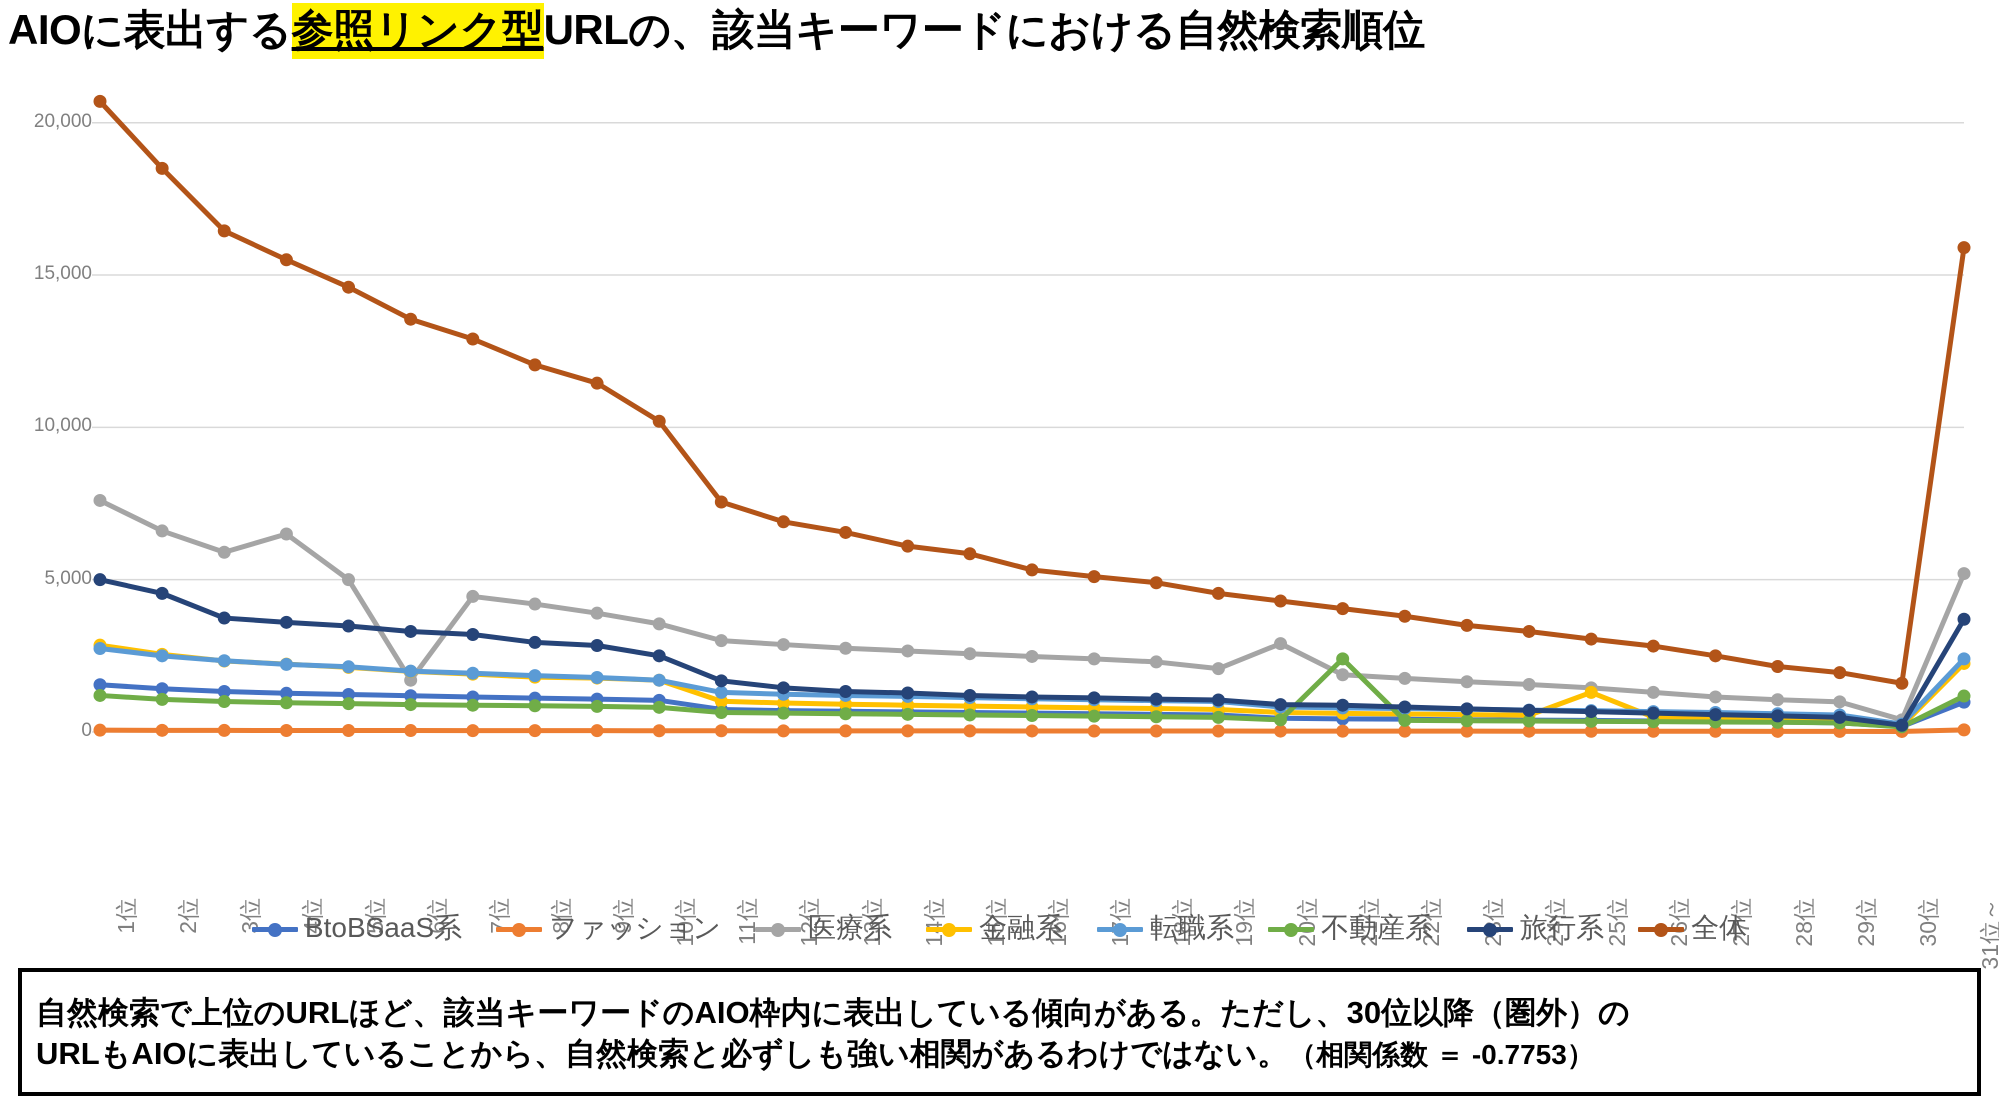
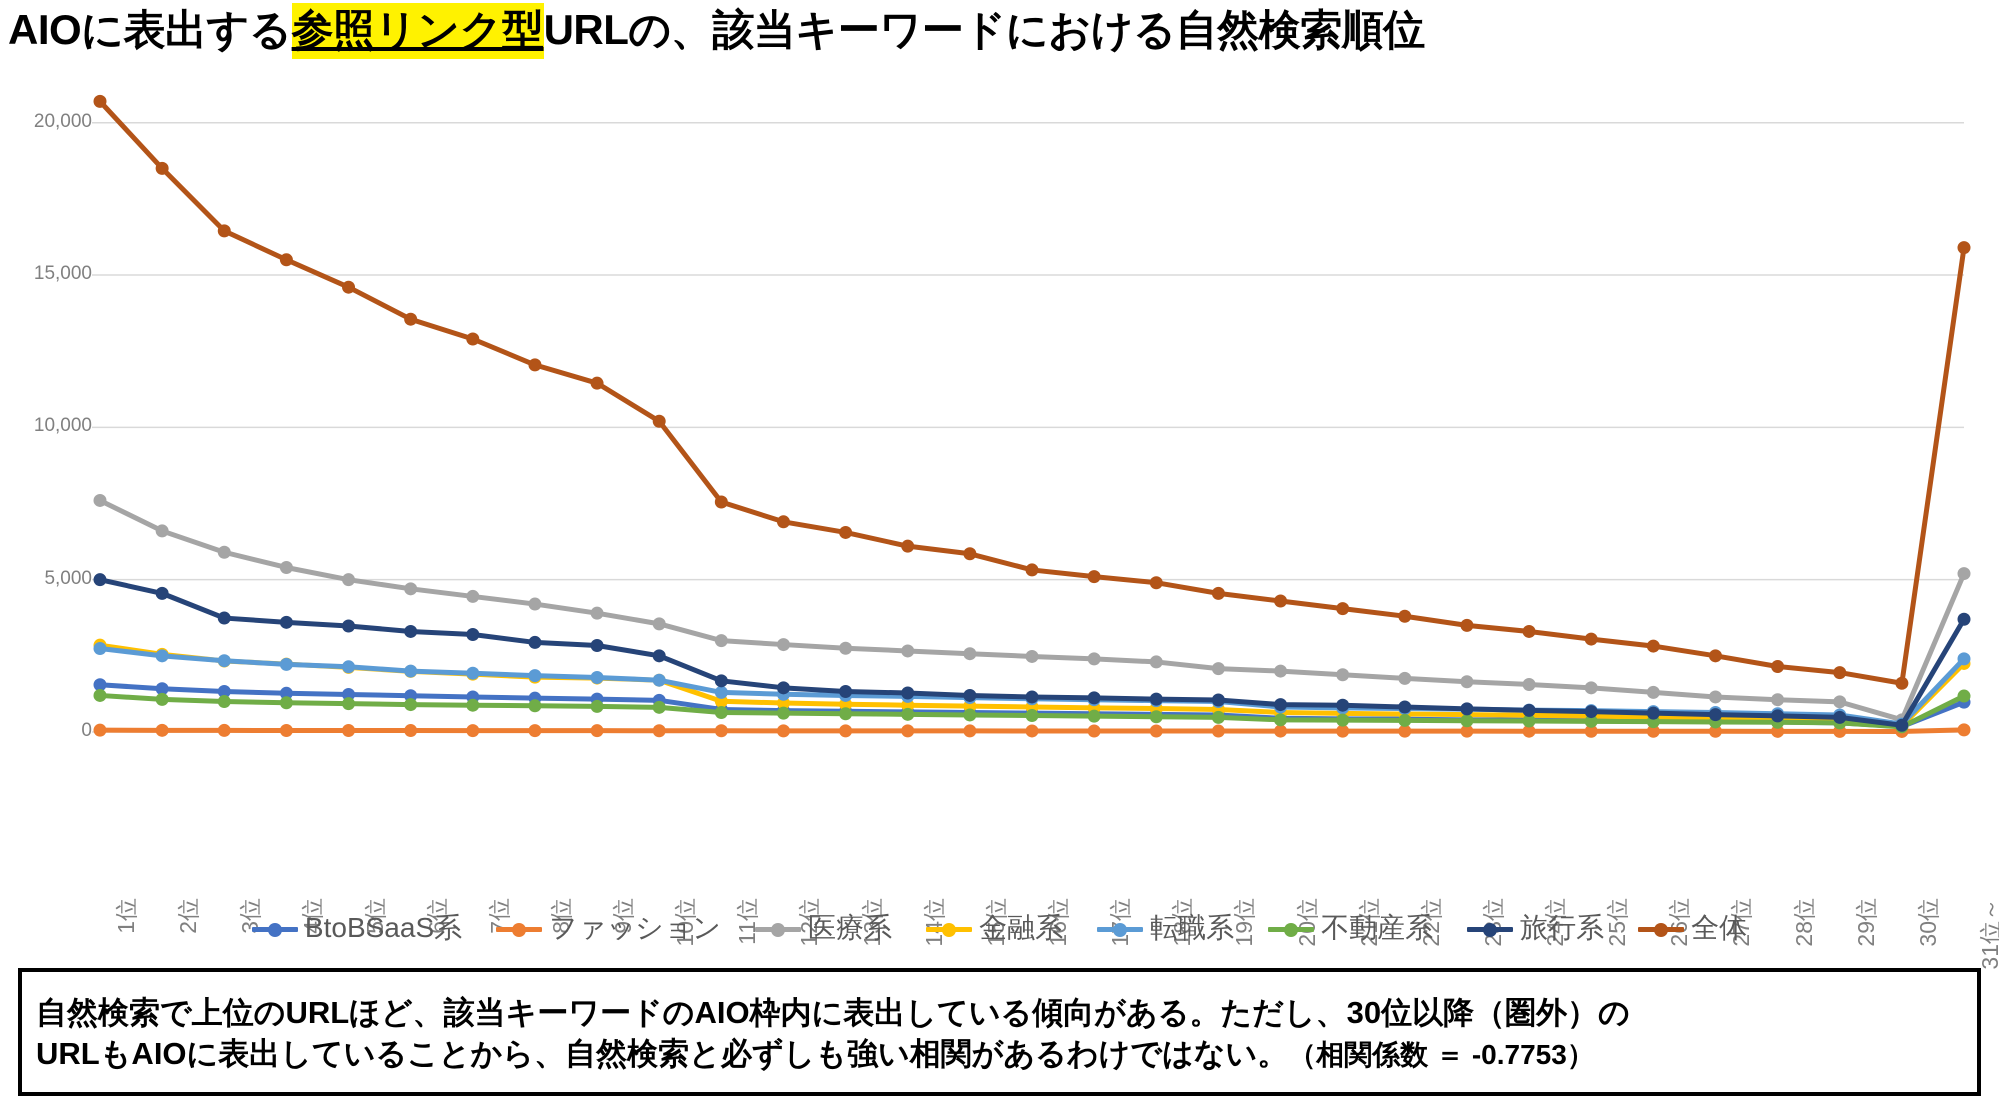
医療系/4位: 6500 -> 5400
医療系/6位: 1700 -> 4700
医療系/20位: 2900 -> 2000
不動産系/21位: 2400 -> 400
金融系/25位: 1300 -> 500
